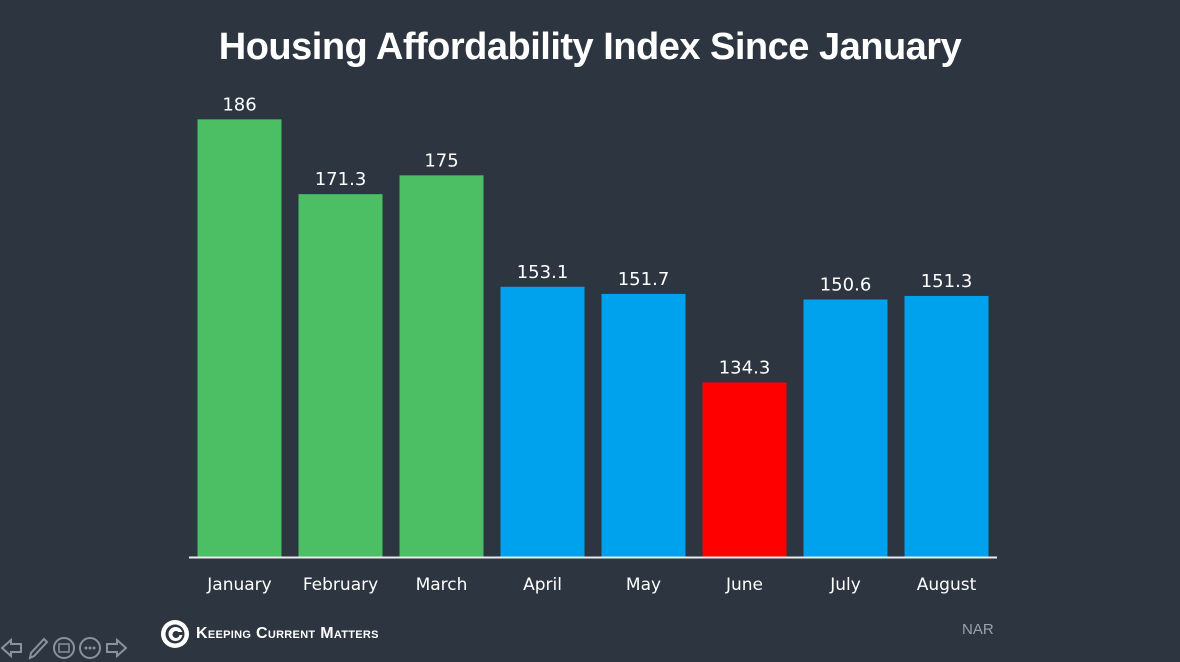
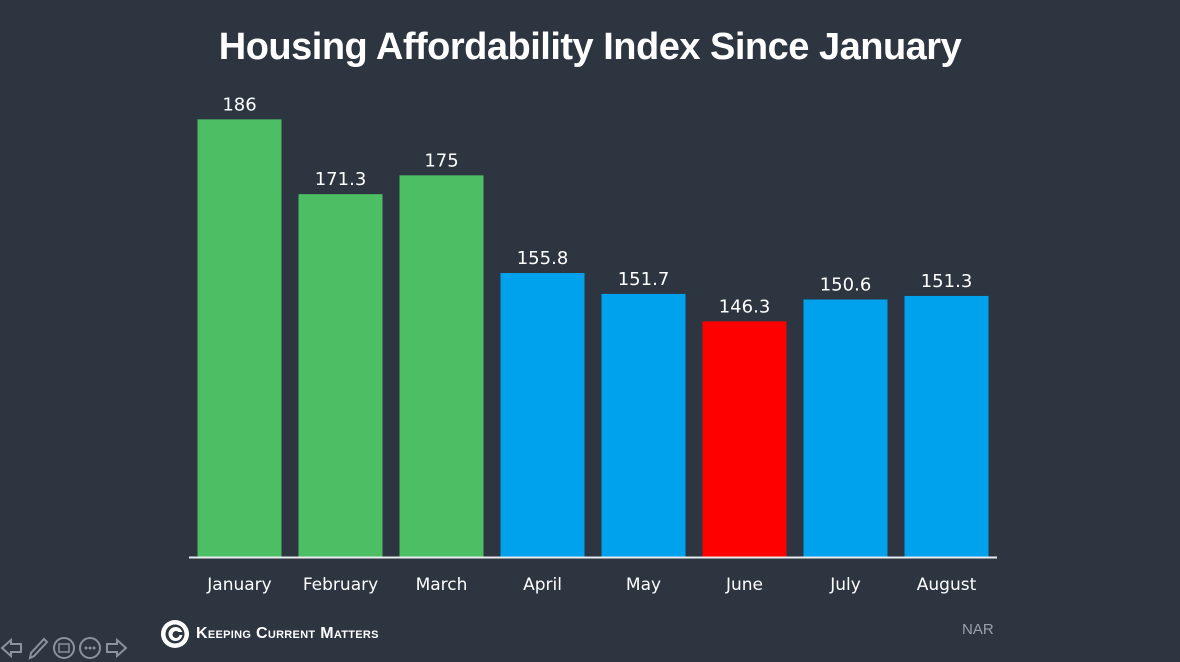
April: 153.1 -> 155.8
June: 134.3 -> 146.3
